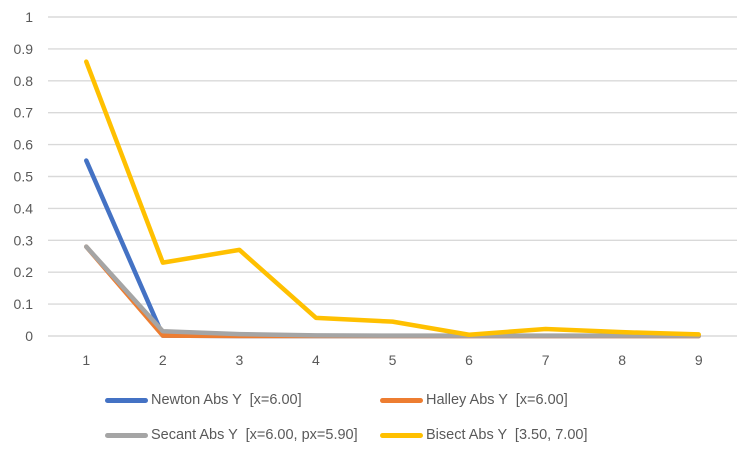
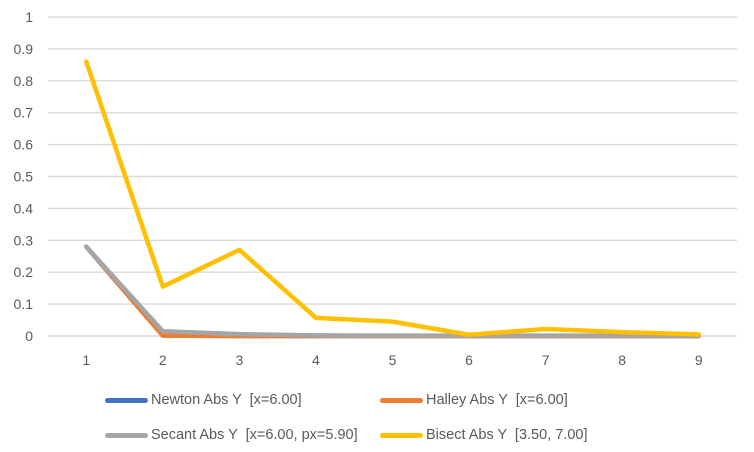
Newton Abs Y [x=6.00]/1: 0.55 -> 0.28
Bisect Abs Y [3.50, 7.00]/2: 0.23 -> 0.15
